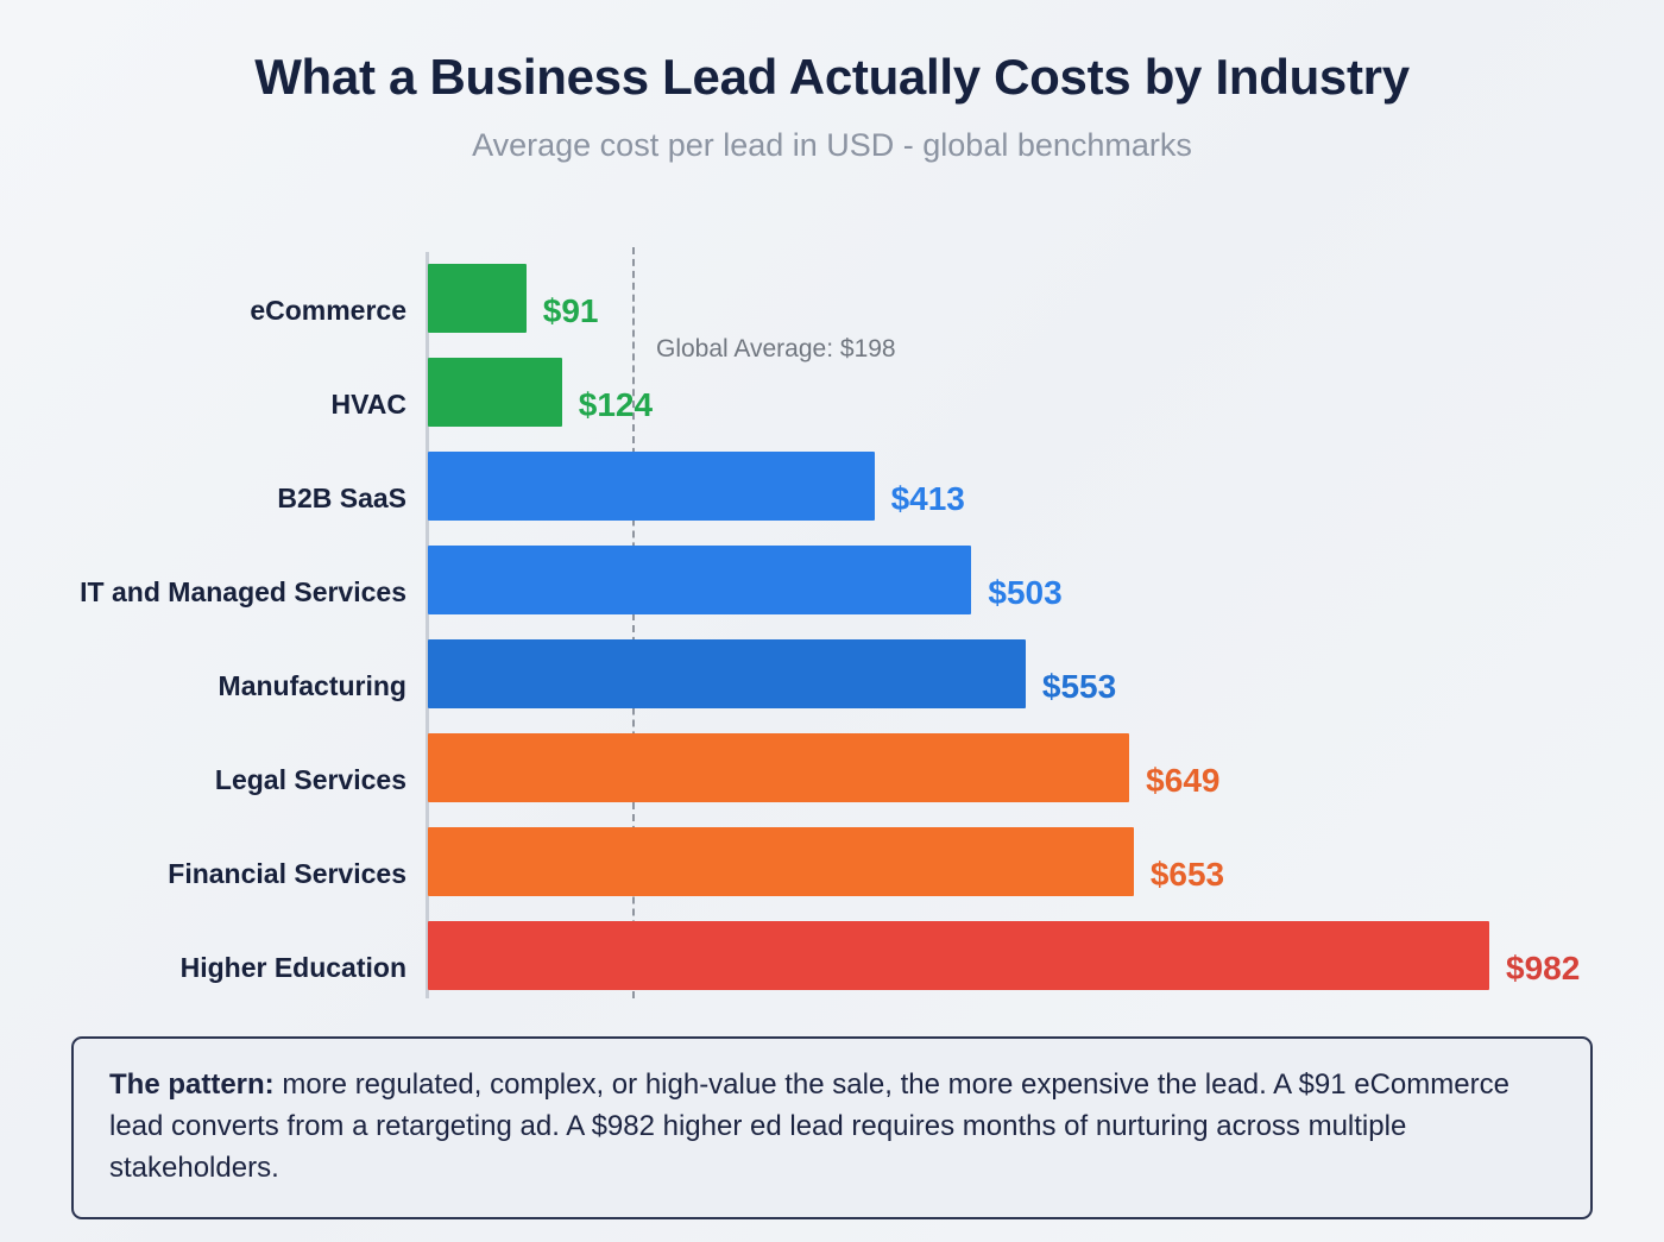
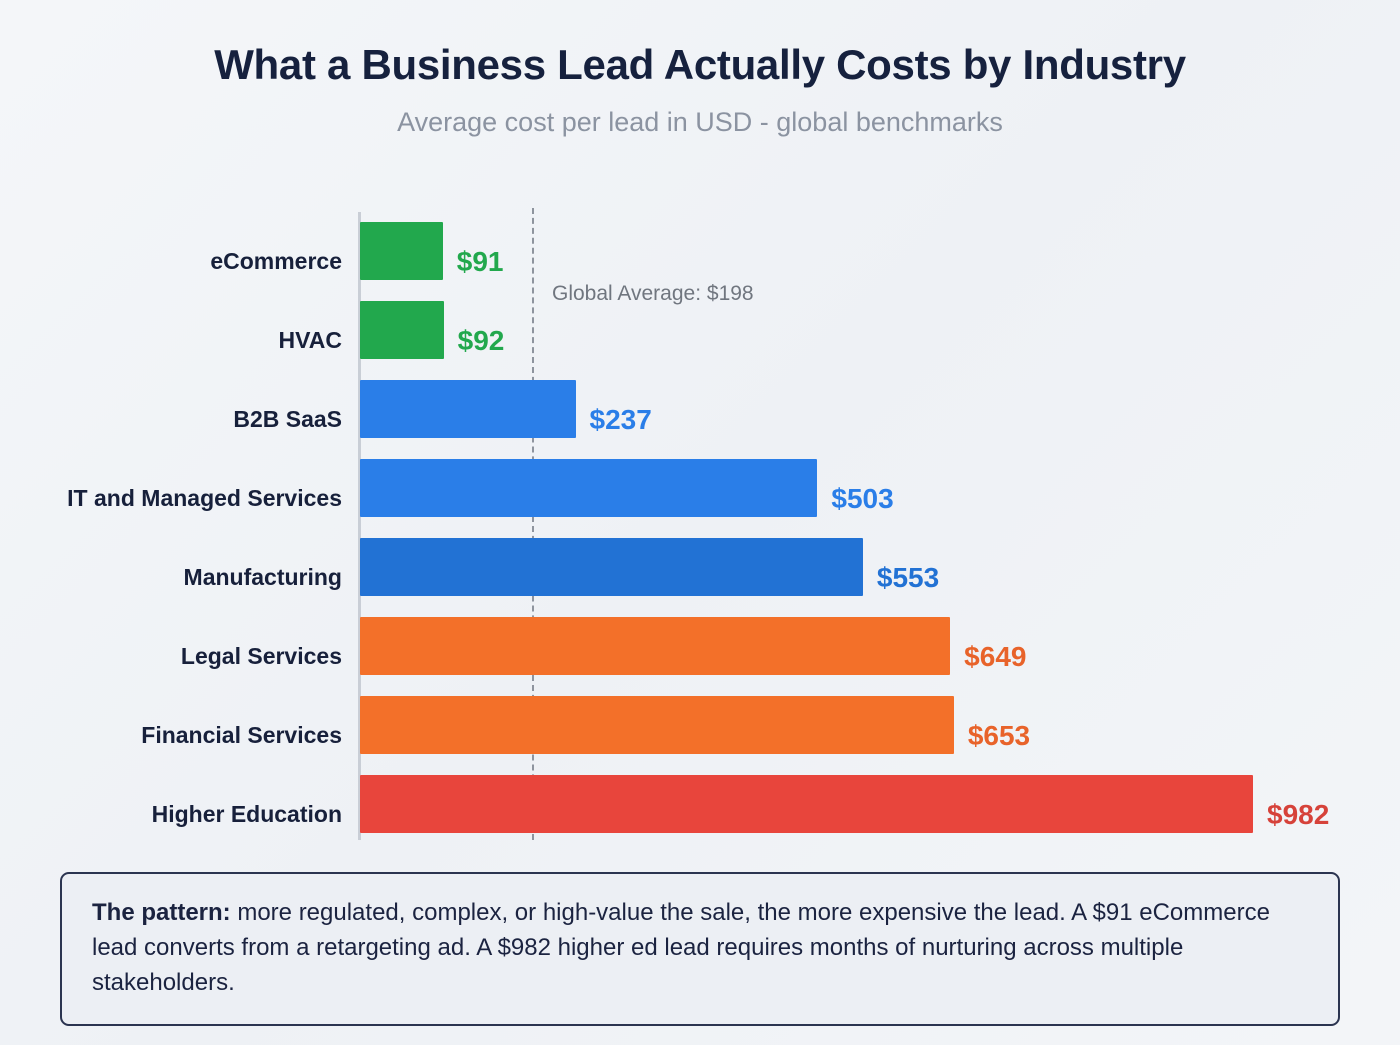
HVAC: $124 -> $92
B2B SaaS: $413 -> $237
